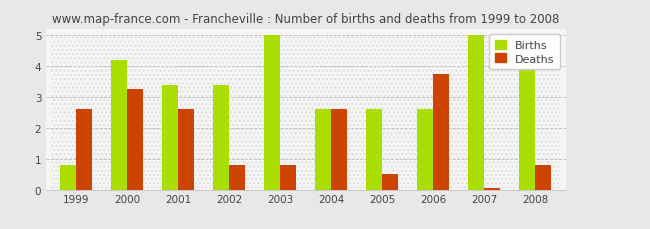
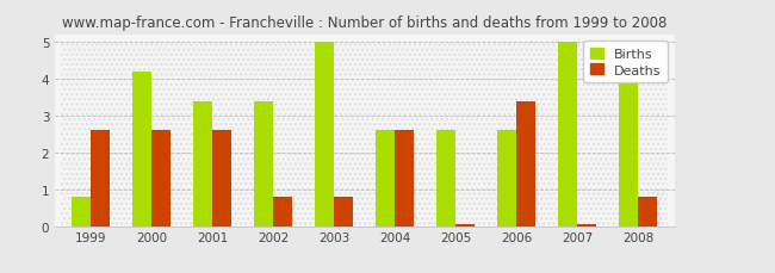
Deaths/2000: 3.25 -> 2.60
Deaths/2005: 0.50 -> 0.05
Deaths/2006: 3.75 -> 3.40
